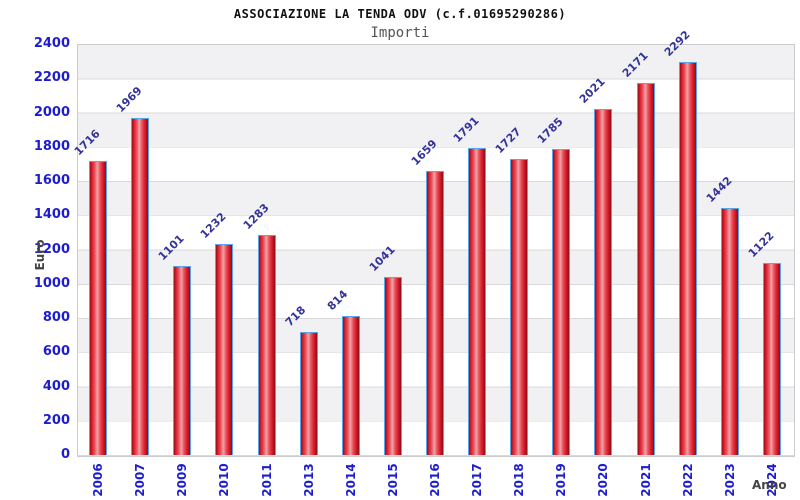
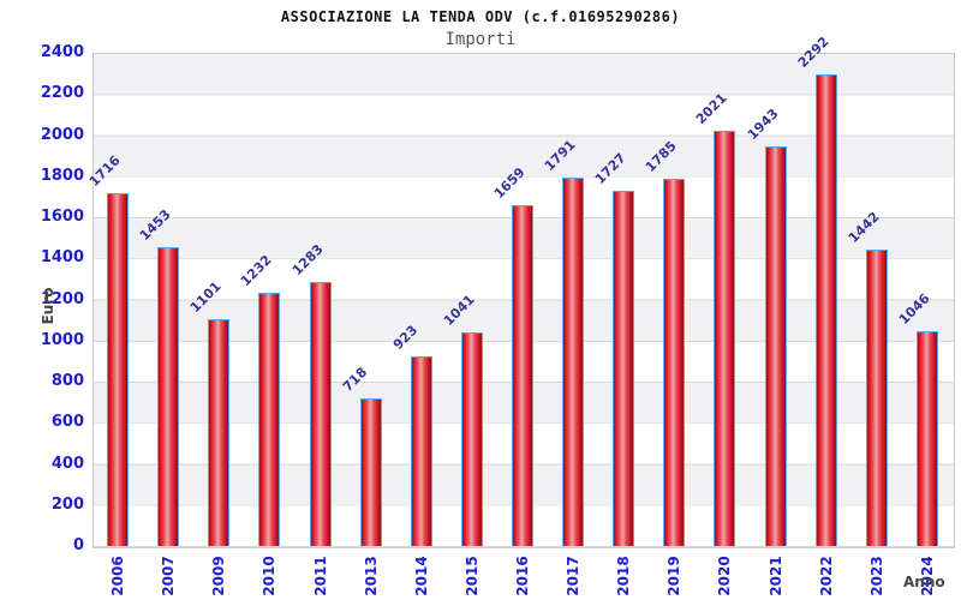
2007: 1969 -> 1453
2014: 814 -> 923
2021: 2171 -> 1943
2024: 1122 -> 1046
